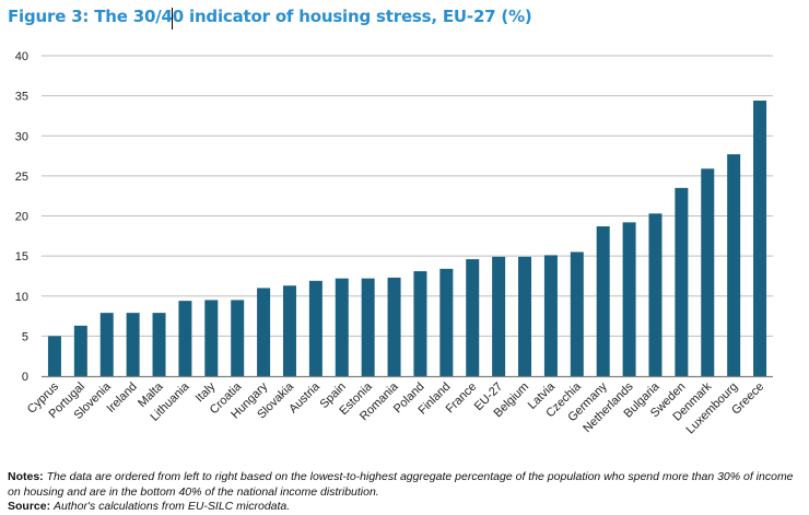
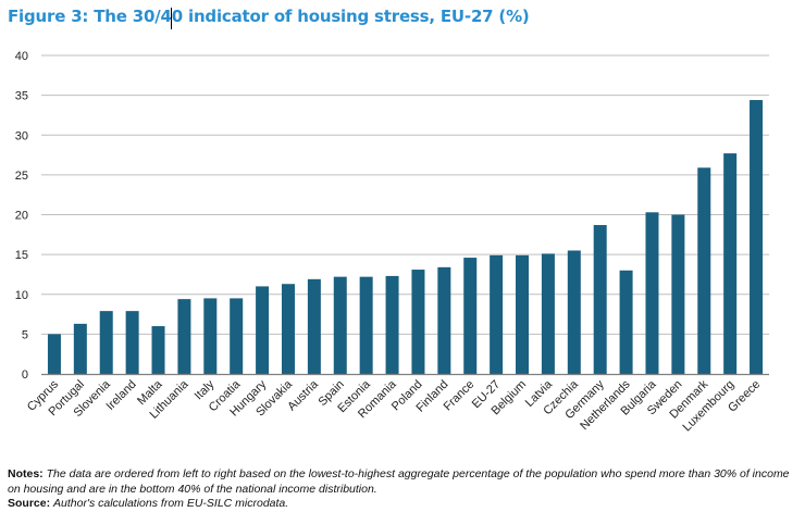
Malta: 8 -> 6
Netherlands: 19 -> 13
Sweden: 24 -> 20
